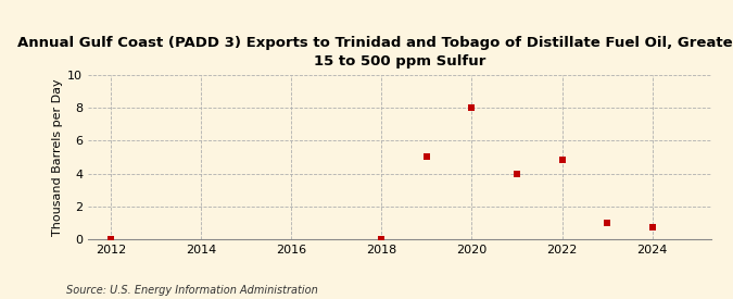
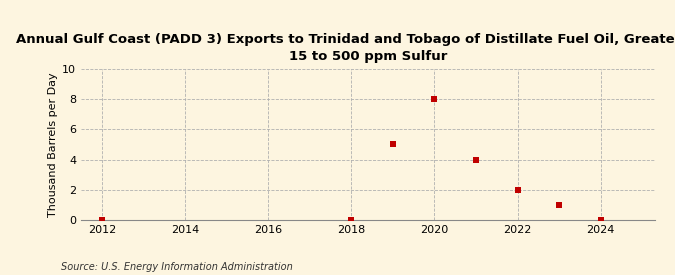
2022: 4.8 -> 2.0
2024: 0.7 -> 0.0
